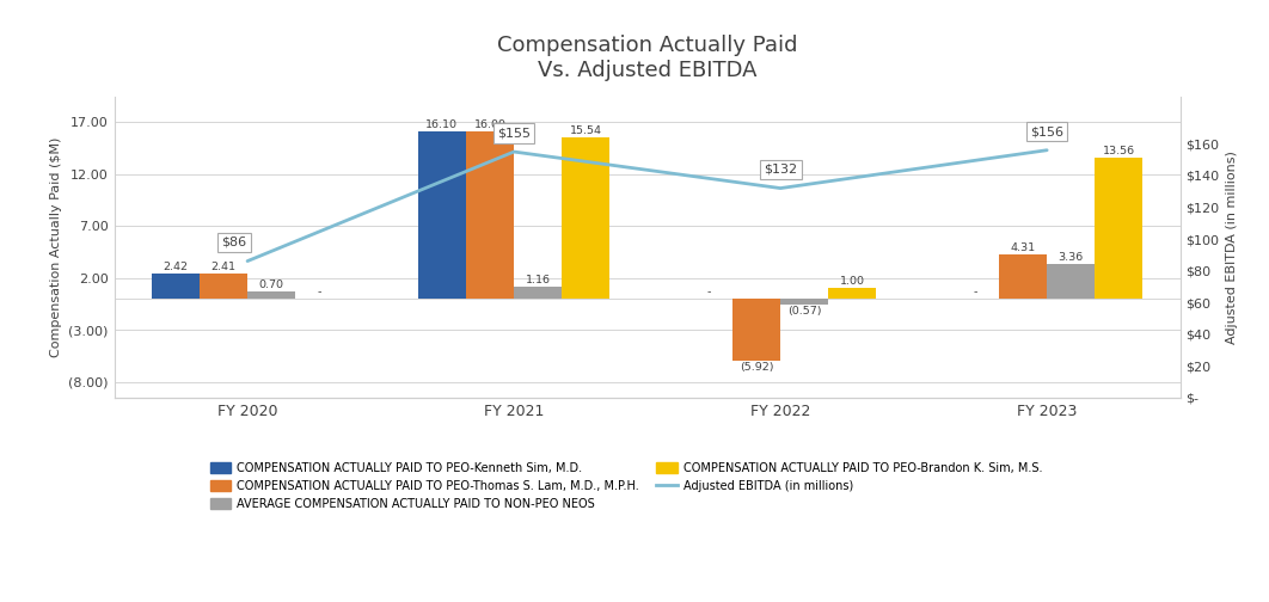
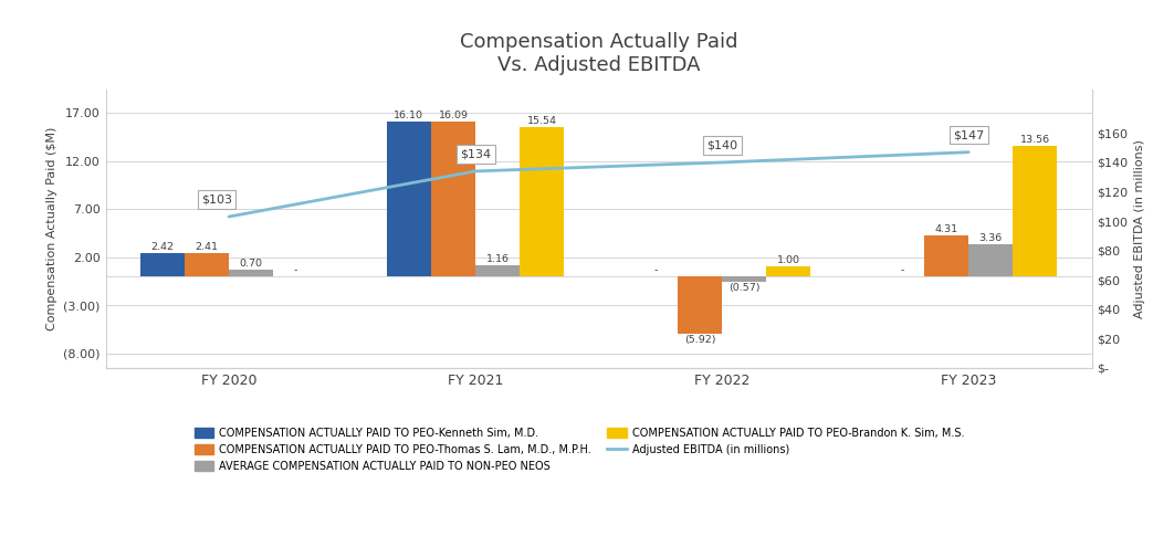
Adjusted EBITDA (in millions)/FY 2020: $86 -> $103
Adjusted EBITDA (in millions)/FY 2021: $155 -> $134
Adjusted EBITDA (in millions)/FY 2022: $132 -> $140
Adjusted EBITDA (in millions)/FY 2023: $156 -> $147
